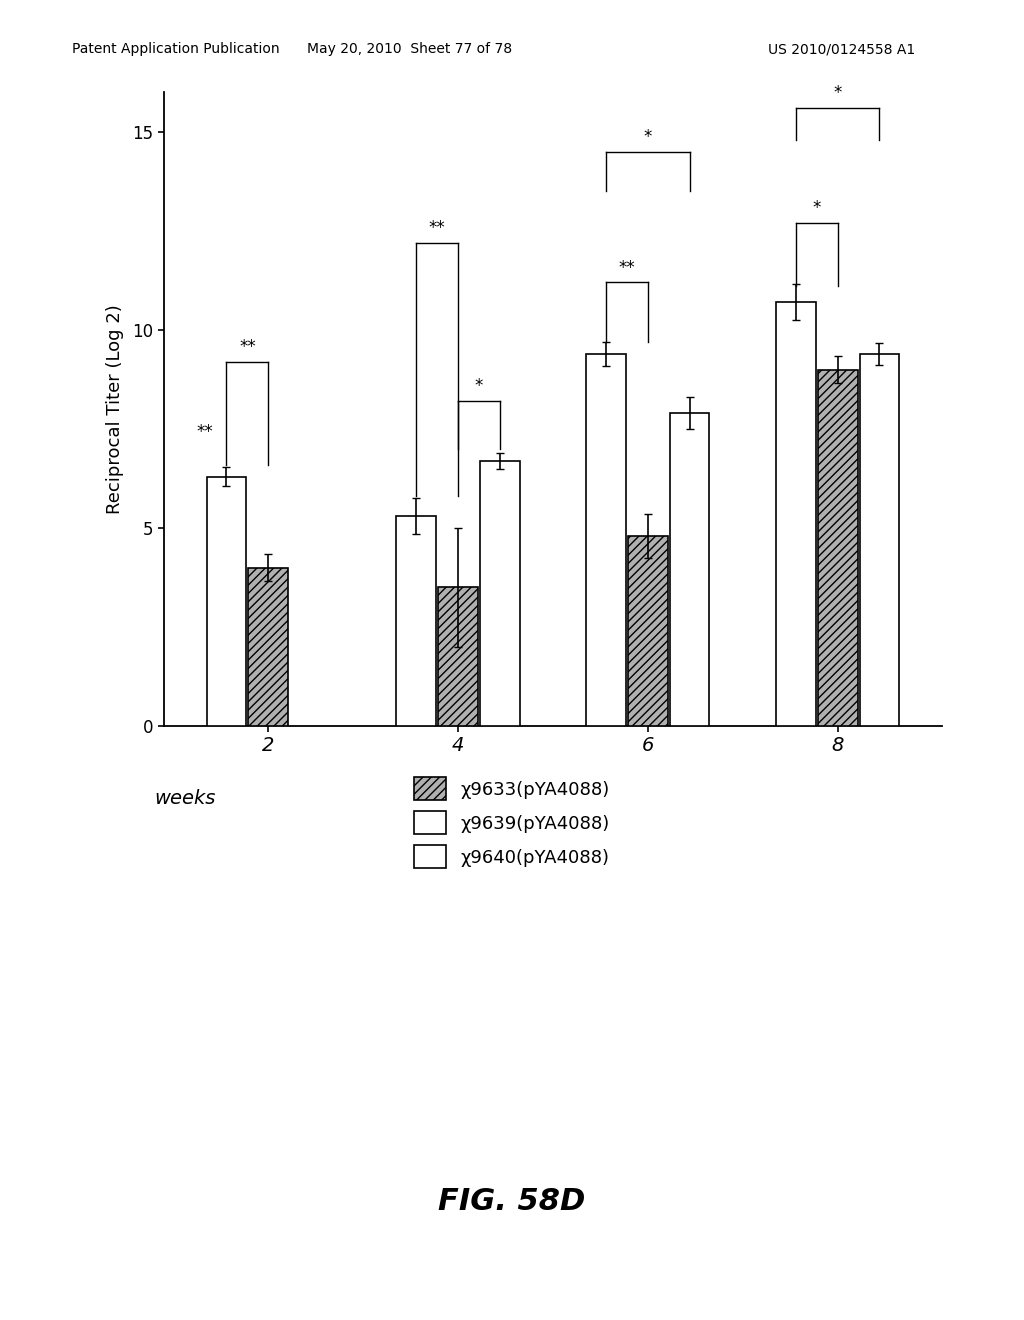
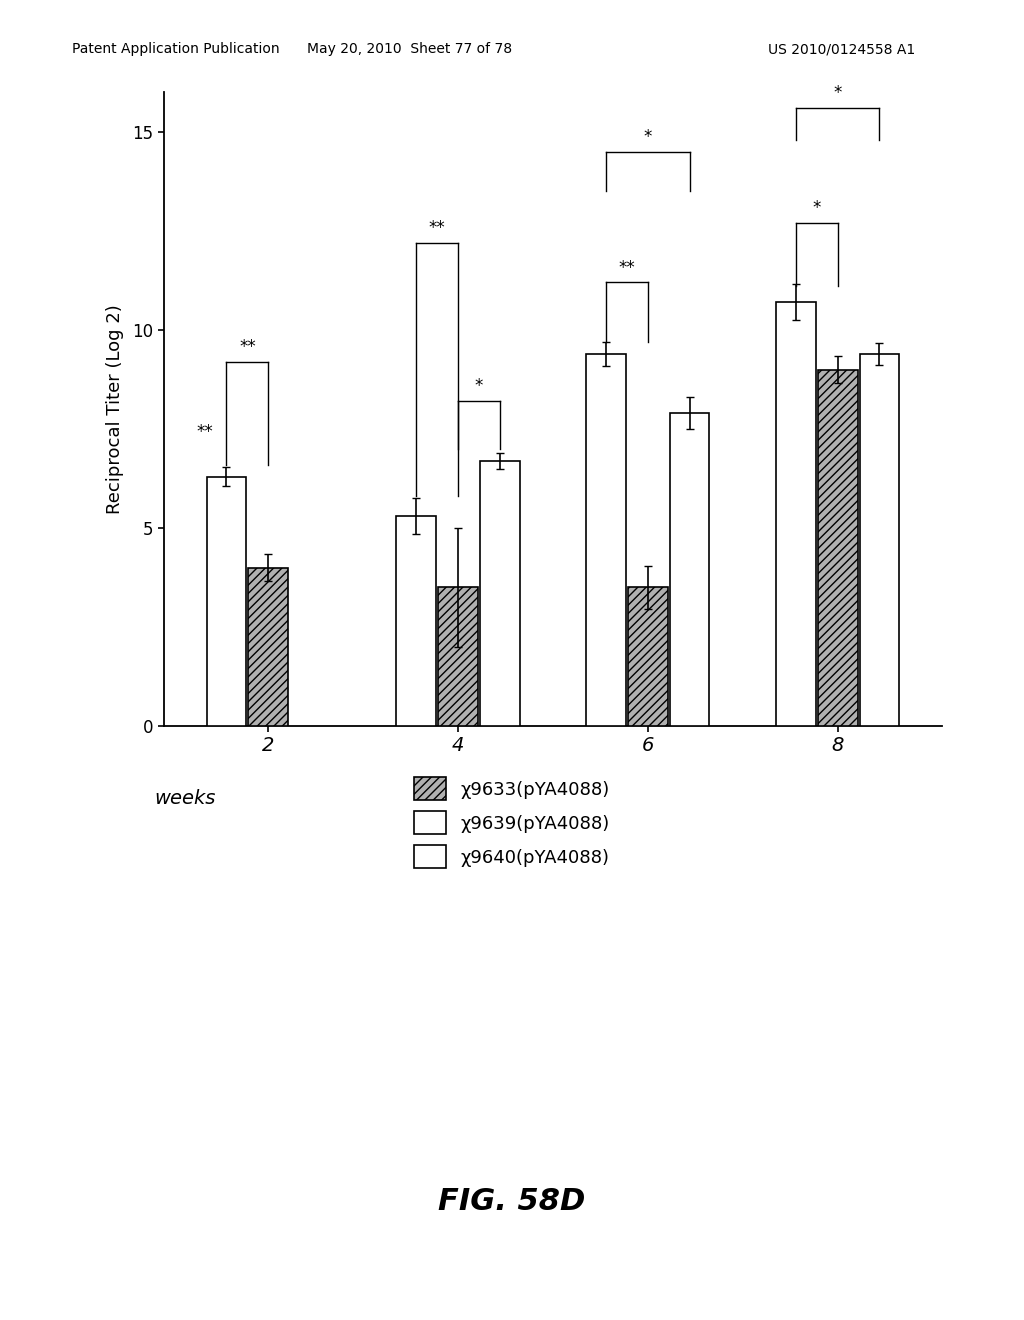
χ9633(pYA4088)/6: 4.8 -> 3.5
